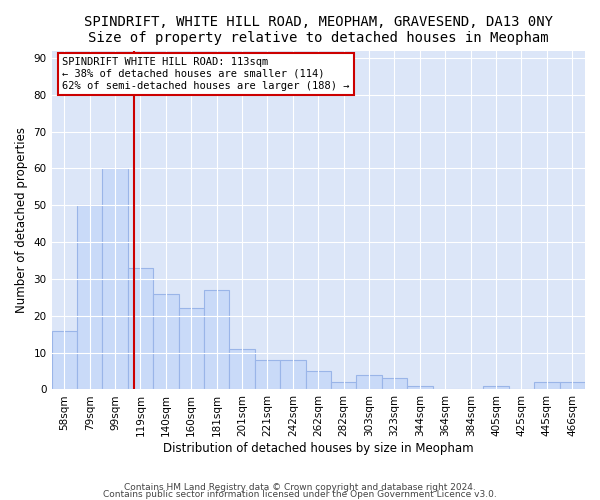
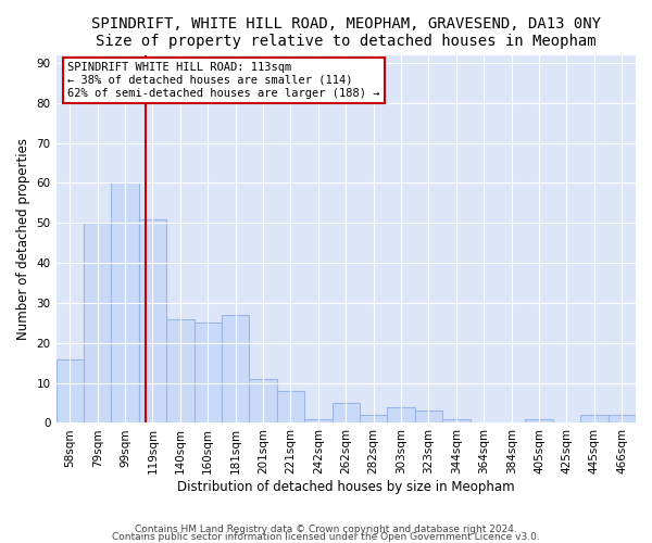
119sqm: 33 -> 51
160sqm: 22 -> 25
242sqm: 8 -> 1
